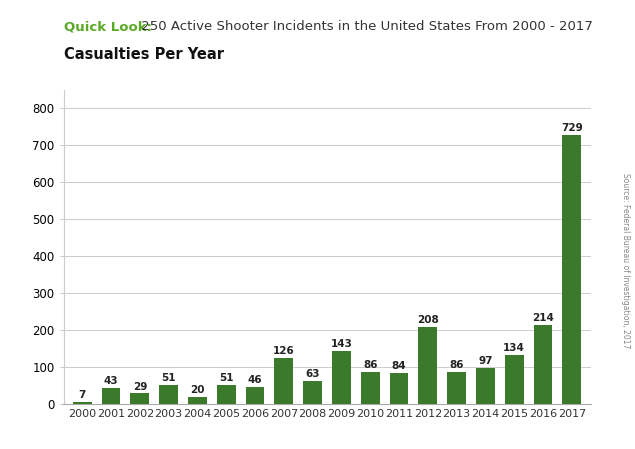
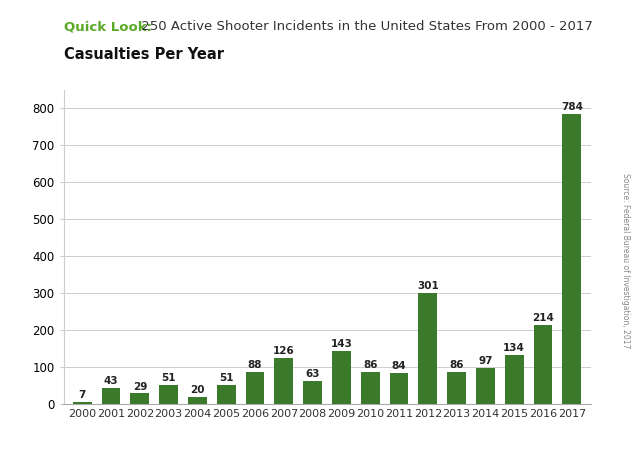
2006: 46 -> 88
2012: 208 -> 301
2017: 729 -> 784
